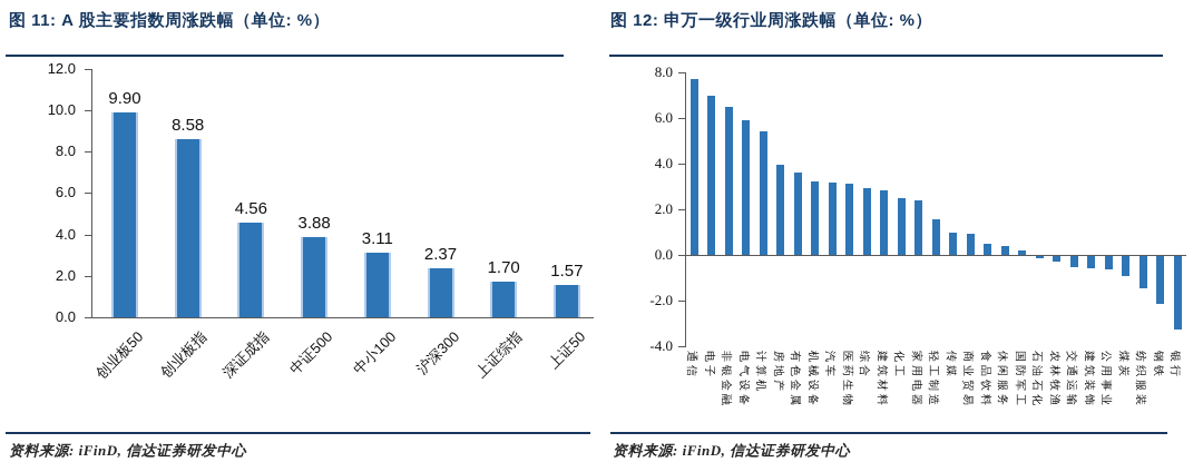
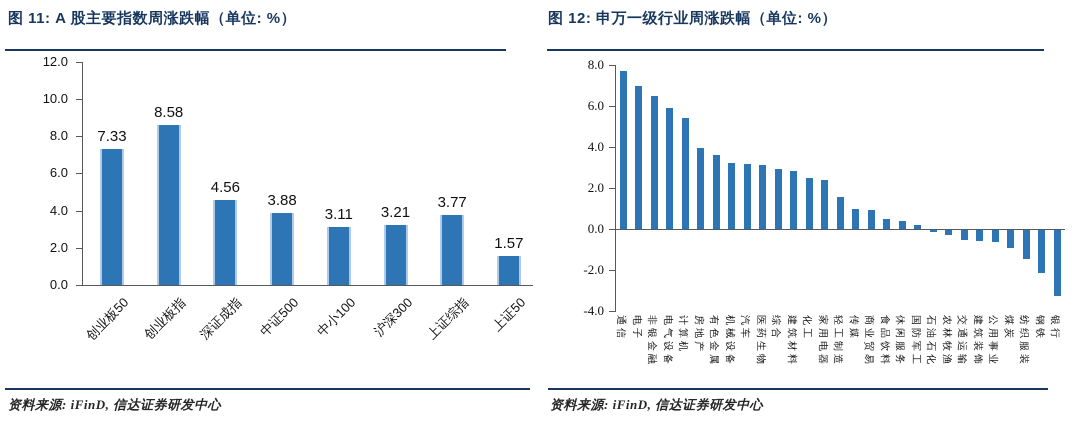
图 11: A 股主要指数周涨跌幅（单位: %）/创业板50: 9.90 -> 7.33
图 11: A 股主要指数周涨跌幅（单位: %）/沪深300: 2.37 -> 3.21
图 11: A 股主要指数周涨跌幅（单位: %）/上证综指: 1.70 -> 3.77
